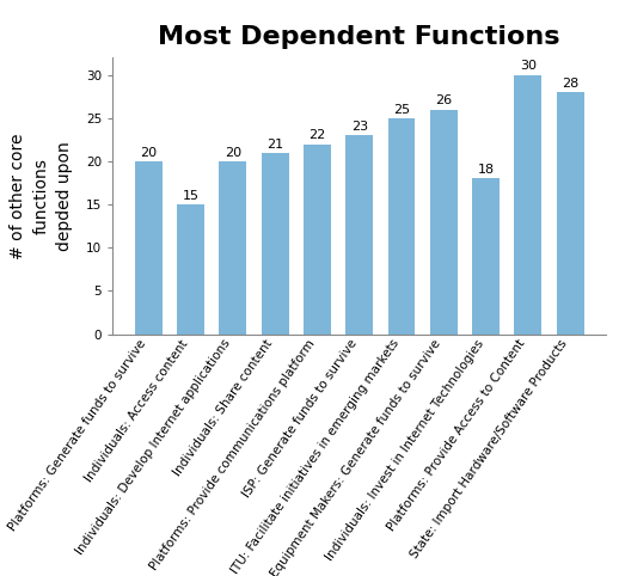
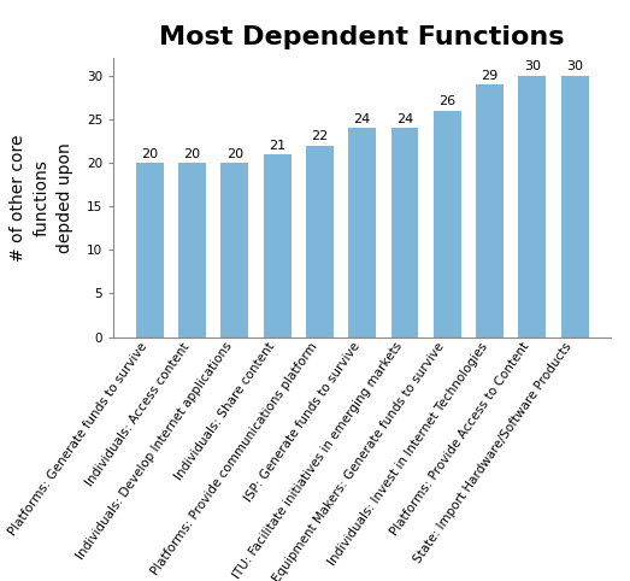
Individuals: Access content: 15 -> 20
ISP: Generate funds to survive: 23 -> 24
ITU: Facilitate initiatives in emerging markets: 25 -> 24
Individuals: Invest in Internet Technologies: 18 -> 29
State: Import Hardware/Software Products: 28 -> 30
